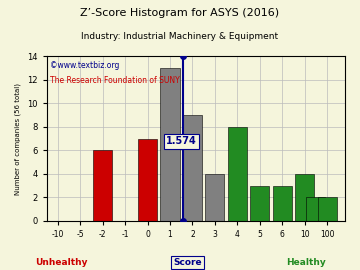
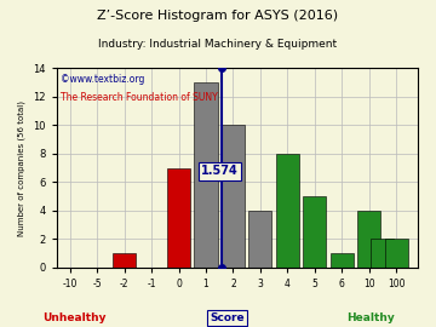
-2: 6 -> 1
2: 9 -> 10
5: 3 -> 5
6: 3 -> 1
